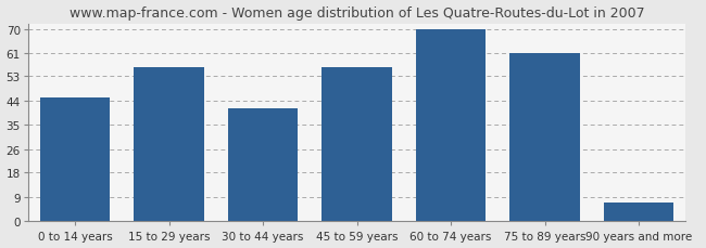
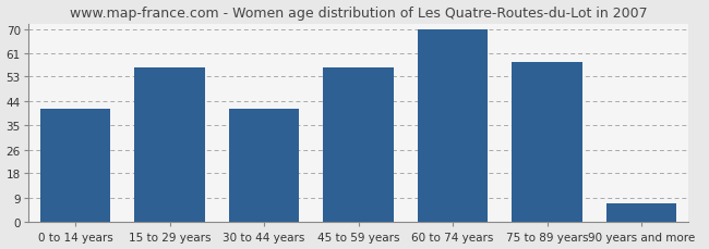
0 to 14 years: 45 -> 41
75 to 89 years: 61 -> 58
